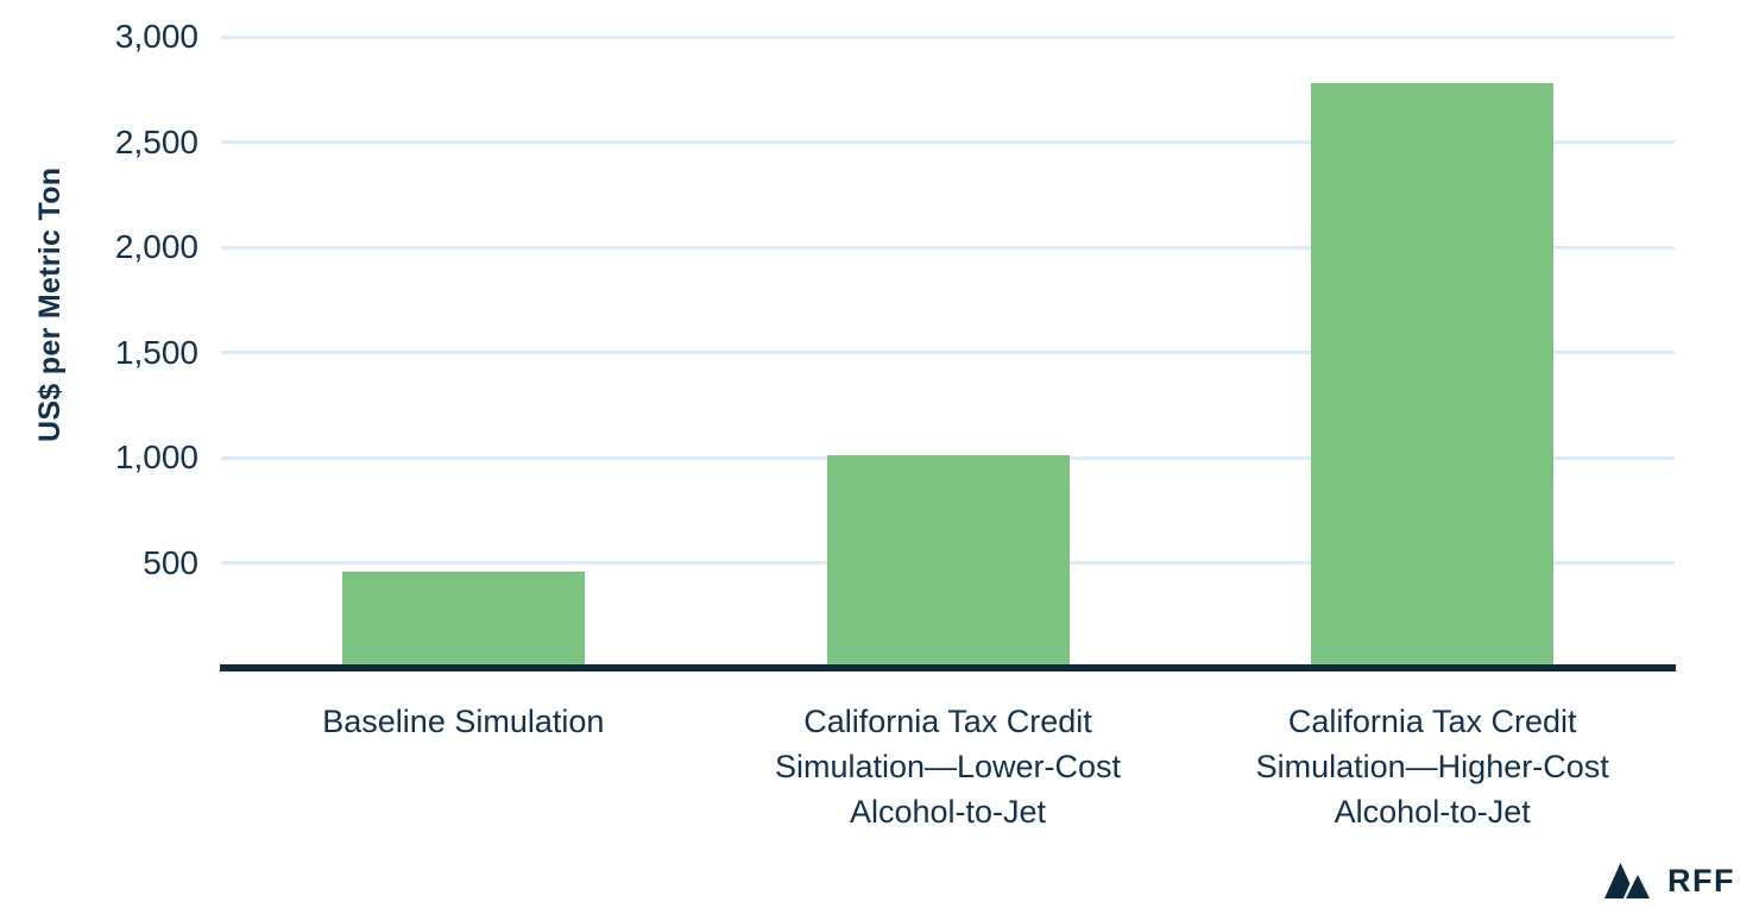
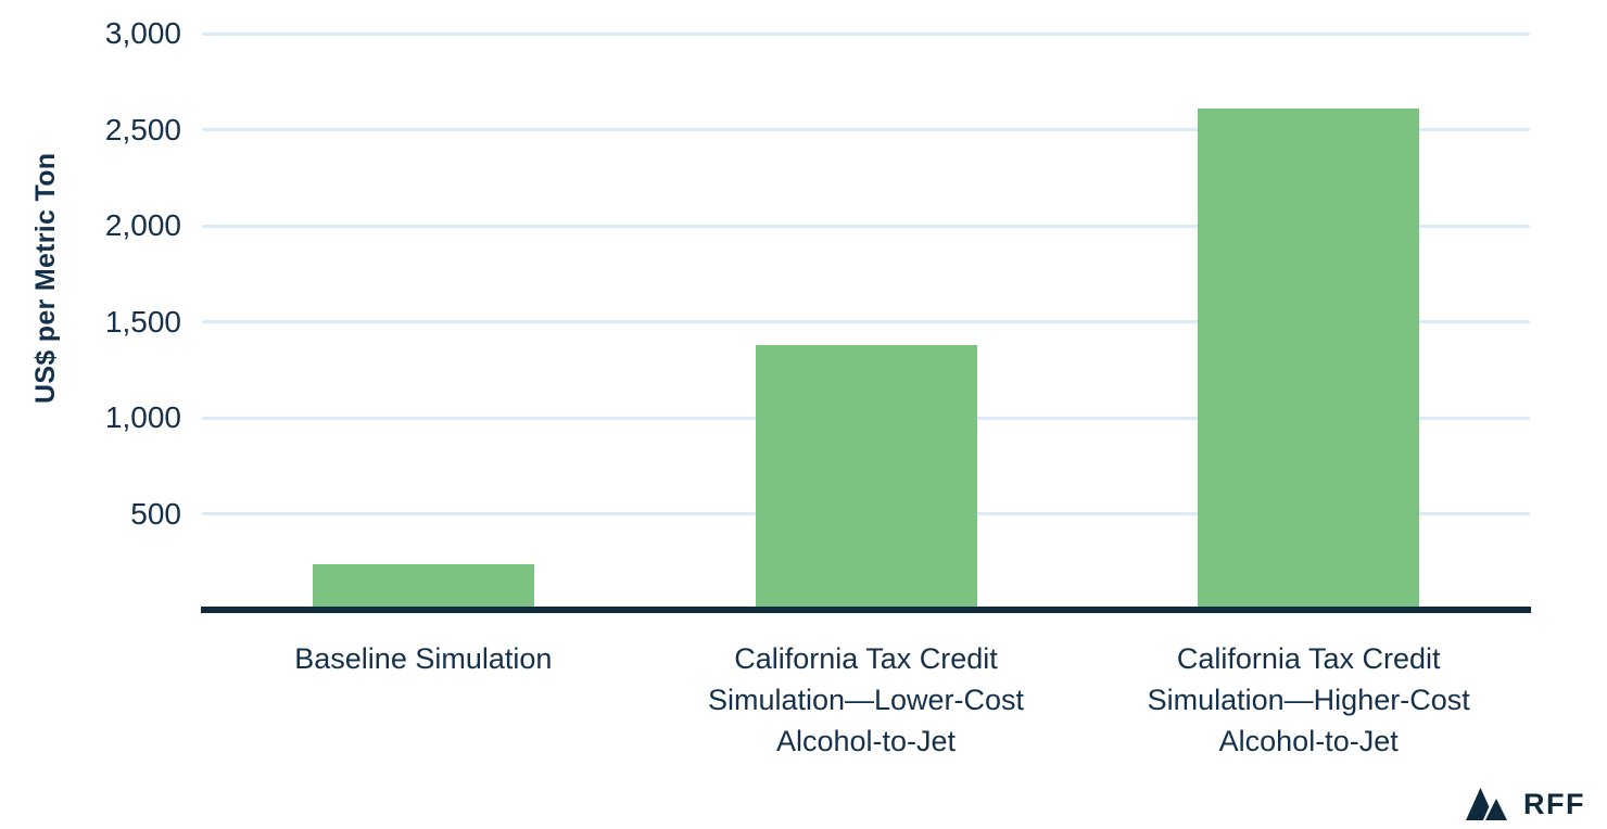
Baseline Simulation: 460 -> 240
California Tax Credit Simulation—Lower-Cost Alcohol-to-Jet: 1010 -> 1380
California Tax Credit Simulation—Higher-Cost Alcohol-to-Jet: 2780 -> 2610
